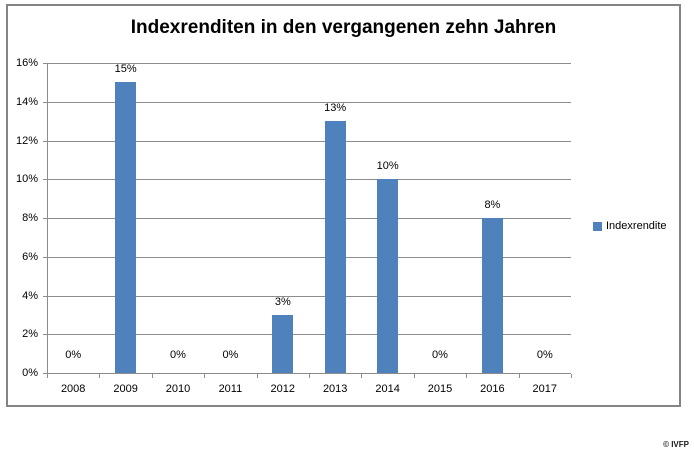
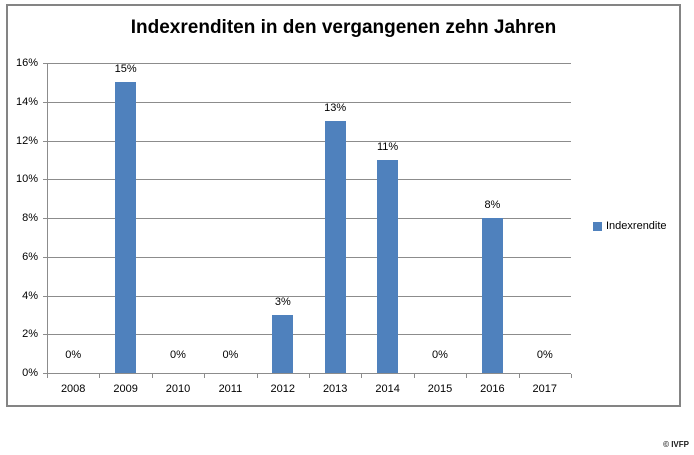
2014: 10% -> 11%
